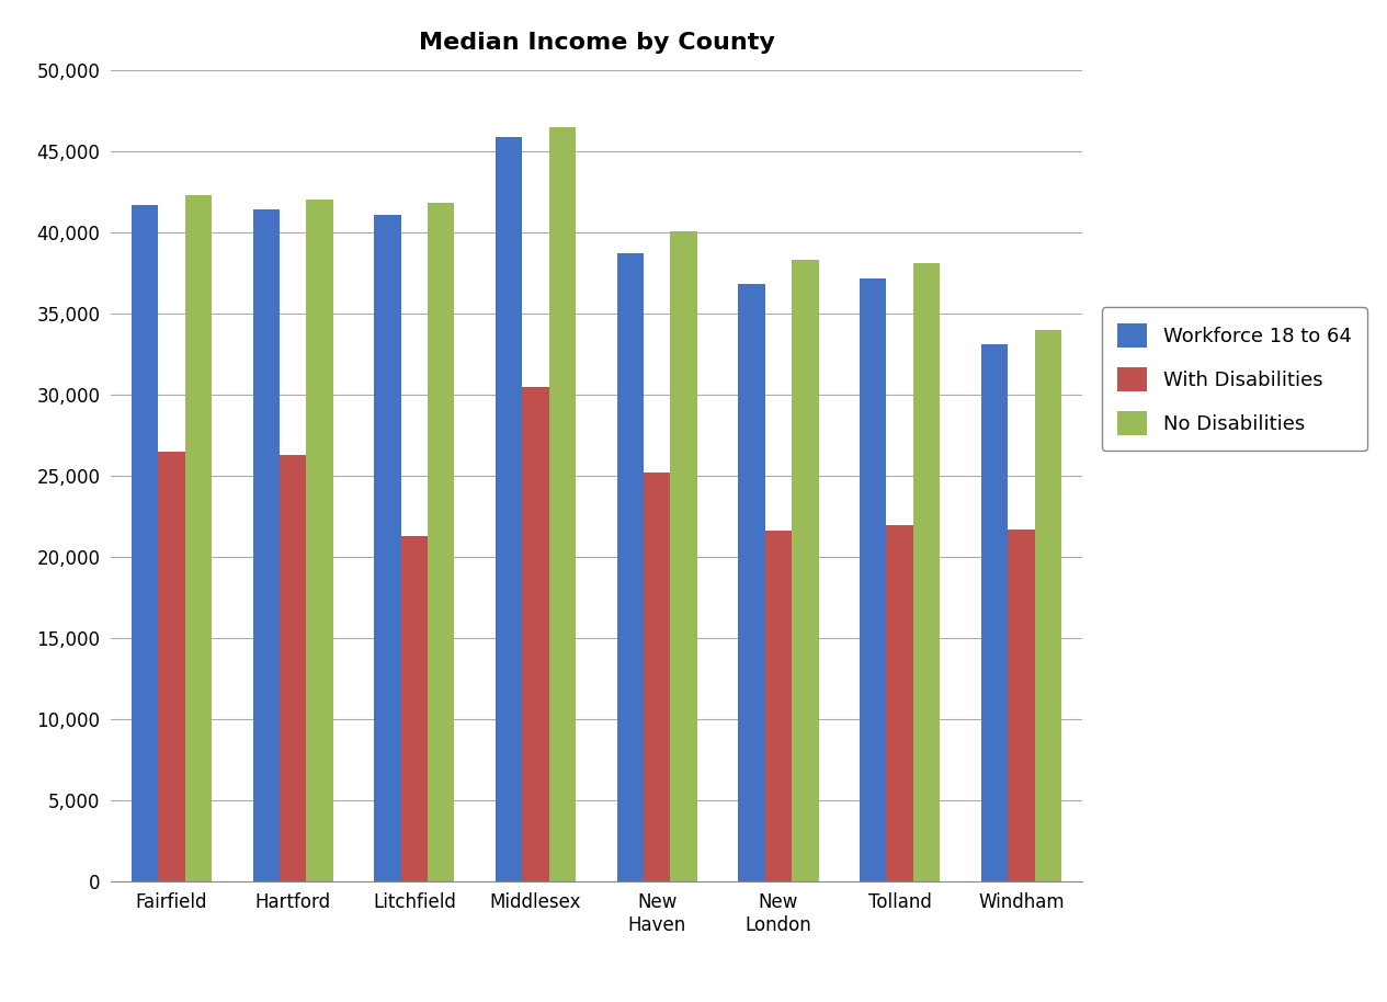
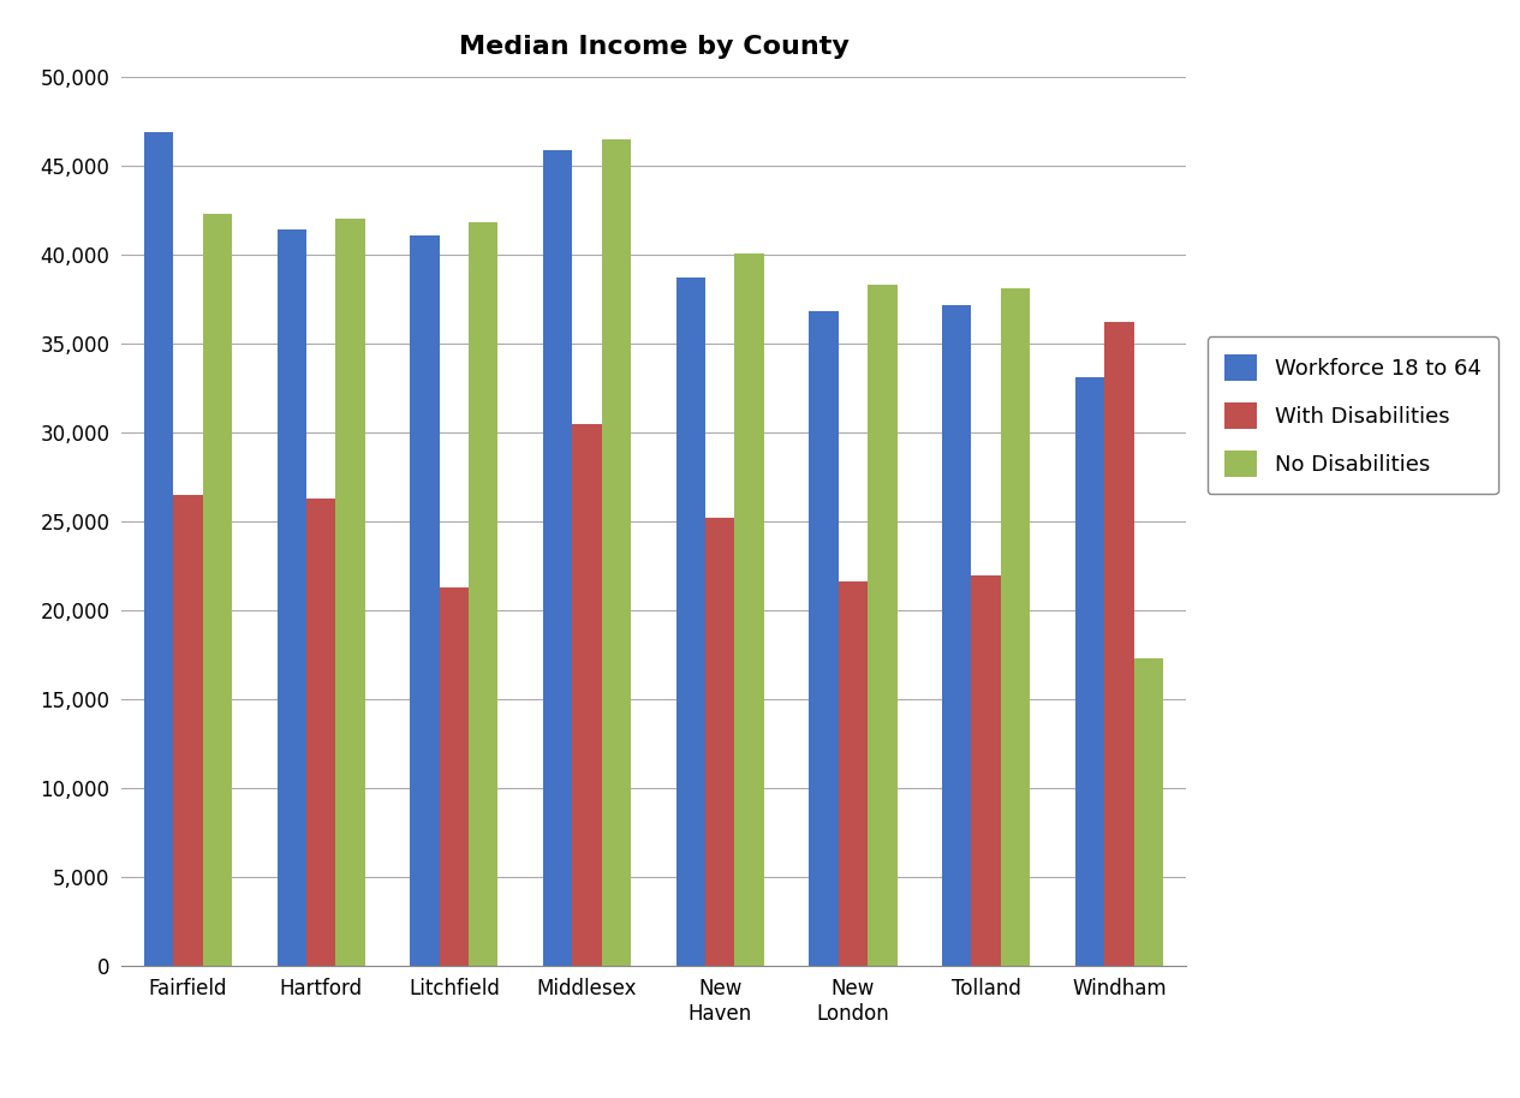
Workforce 18 to 64/Fairfield: 41,700 -> 46,900
With Disabilities/Windham: 21,700 -> 36,200
No Disabilities/Windham: 34,000 -> 17,300
